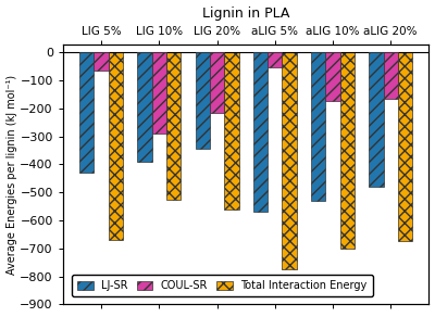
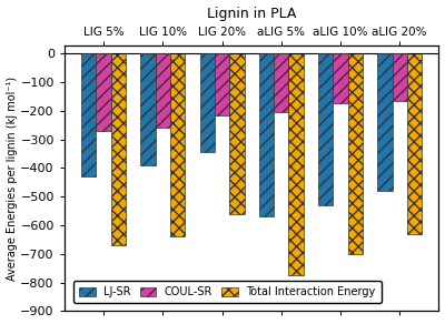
COUL-SR/LIG 5%: -65 -> -270
COUL-SR/LIG 10%: -290 -> -260
Total Interaction Energy/LIG 10%: -525 -> -640
COUL-SR/aLIG 5%: -55 -> -205
Total Interaction Energy/aLIG 20%: -675 -> -630
